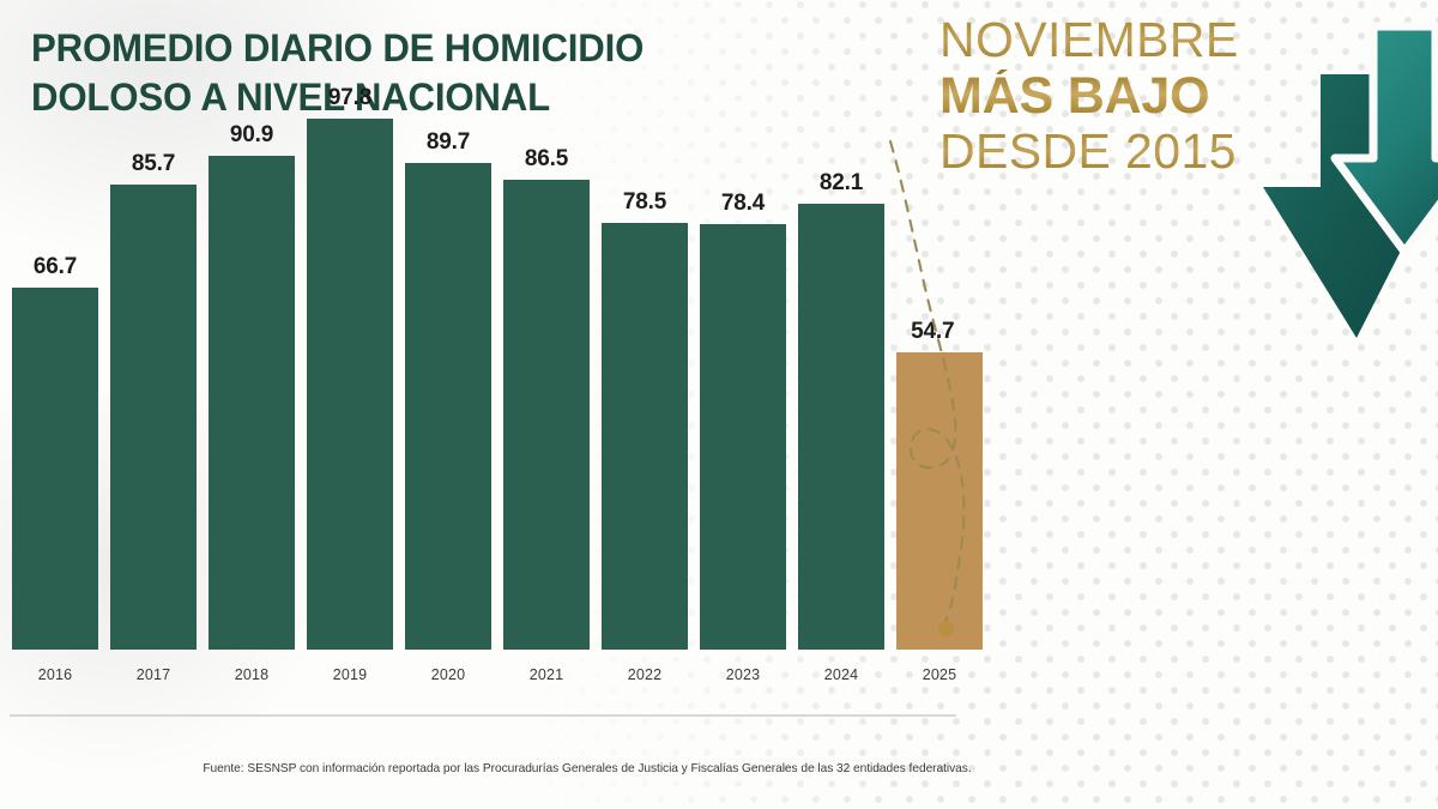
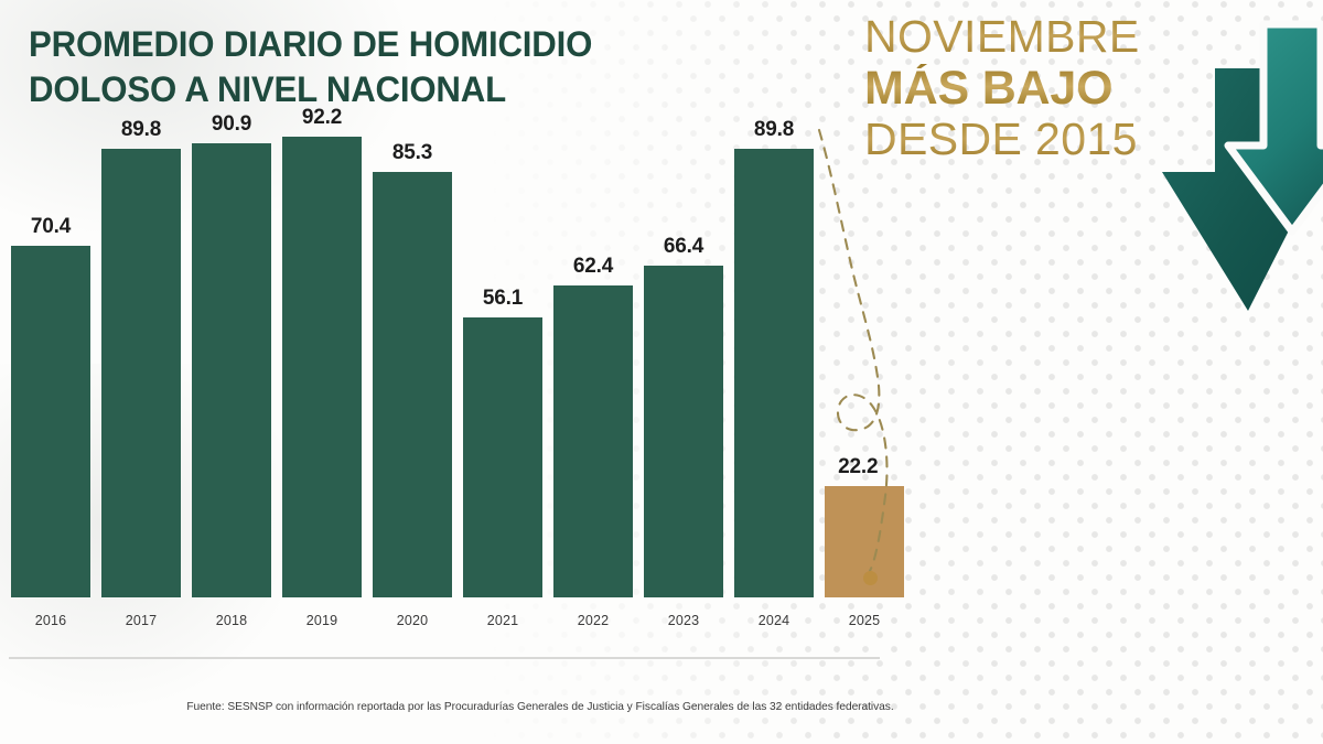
2016: 66.7 -> 70.4
2017: 85.7 -> 89.8
2019: 97.8 -> 92.2
2020: 89.7 -> 85.3
2021: 86.5 -> 56.1
2022: 78.5 -> 62.4
2023: 78.4 -> 66.4
2024: 82.1 -> 89.8
2025: 54.7 -> 22.2
